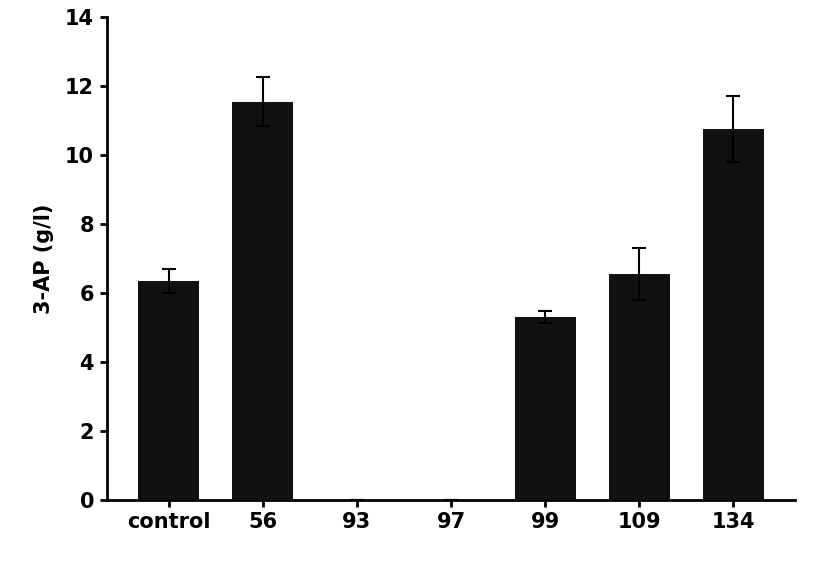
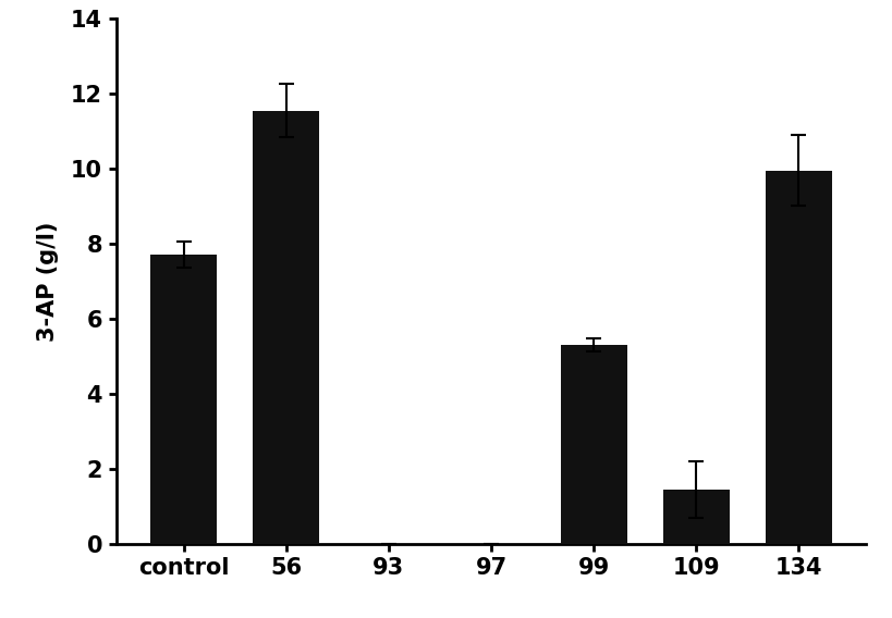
control: 6.35 -> 7.70
109: 6.55 -> 1.45
134: 10.75 -> 9.95
